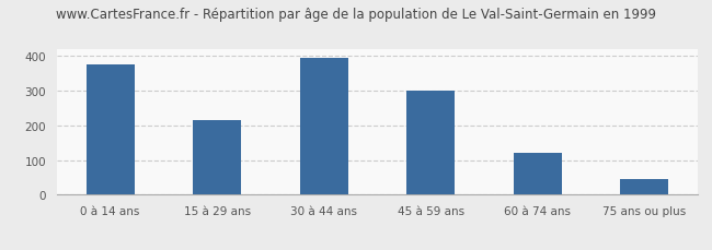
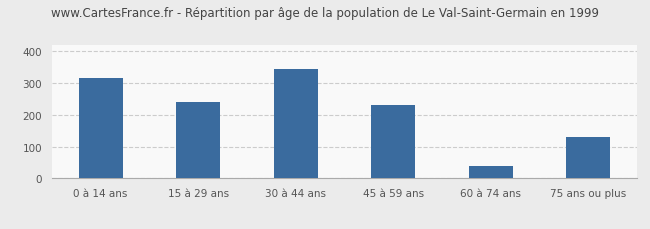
0 à 14 ans: 375 -> 315
15 à 29 ans: 215 -> 240
30 à 44 ans: 395 -> 345
45 à 59 ans: 300 -> 230
60 à 74 ans: 120 -> 40
75 ans ou plus: 45 -> 130
